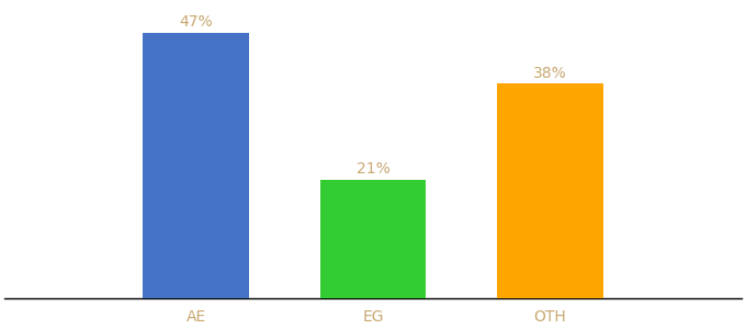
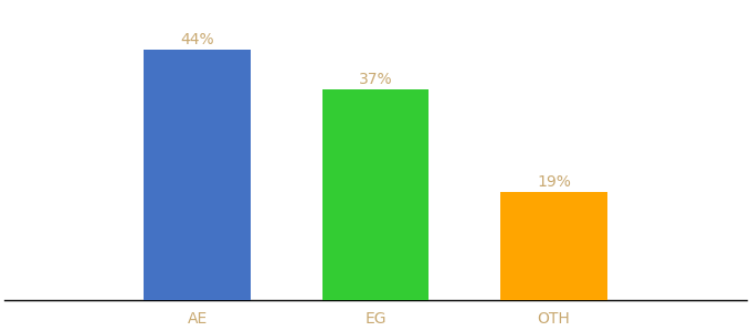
AE: 47% -> 44%
EG: 21% -> 37%
OTH: 38% -> 19%
